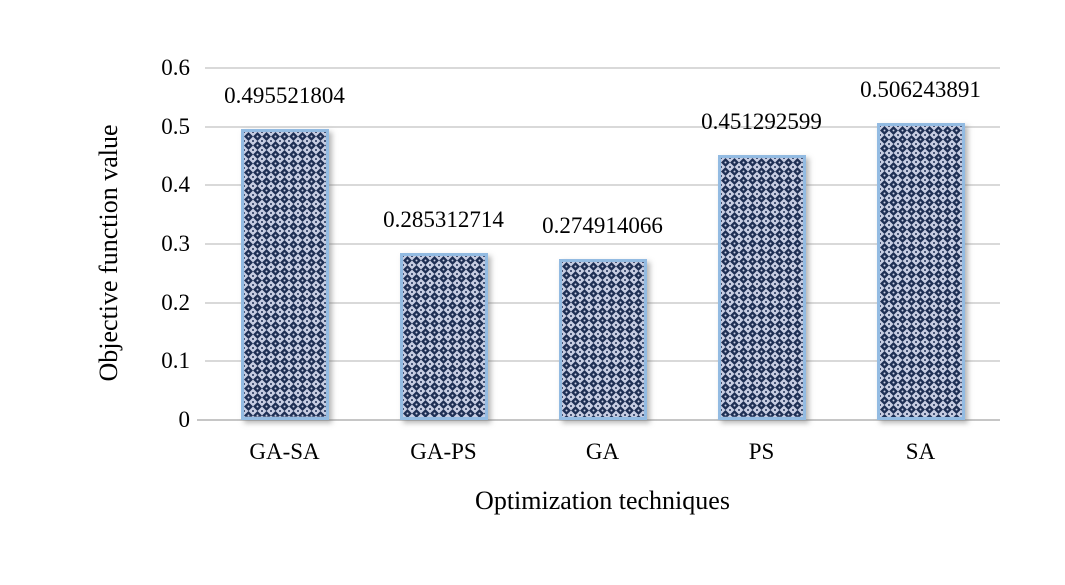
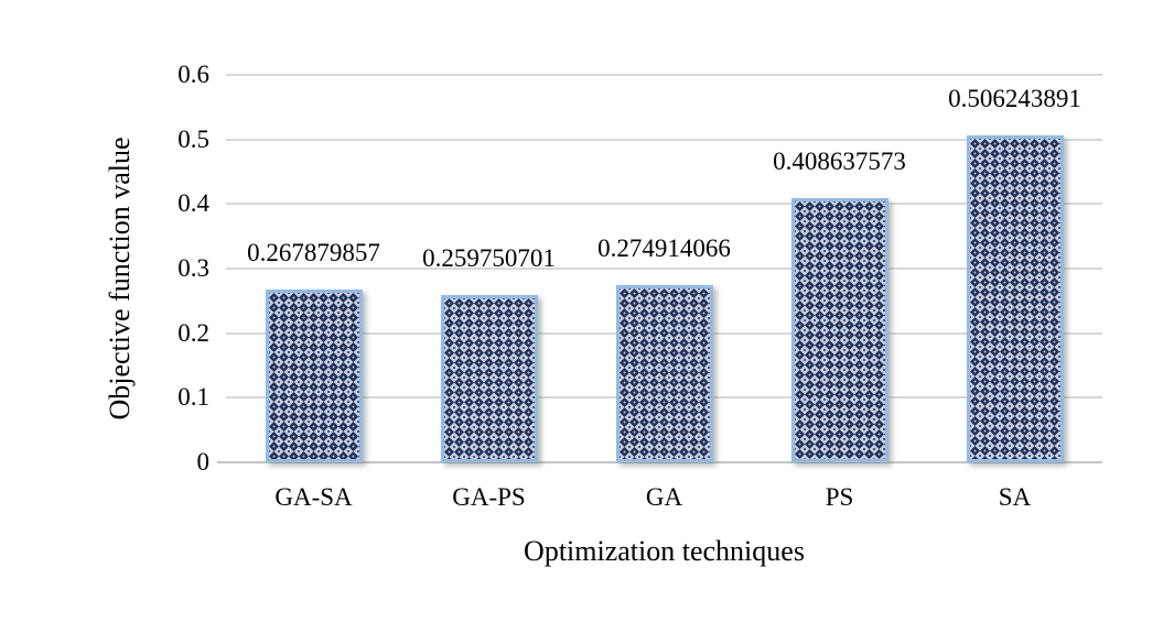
GA-SA: 0.495521804 -> 0.267879857
GA-PS: 0.285312714 -> 0.259750701
PS: 0.451292599 -> 0.408637573
